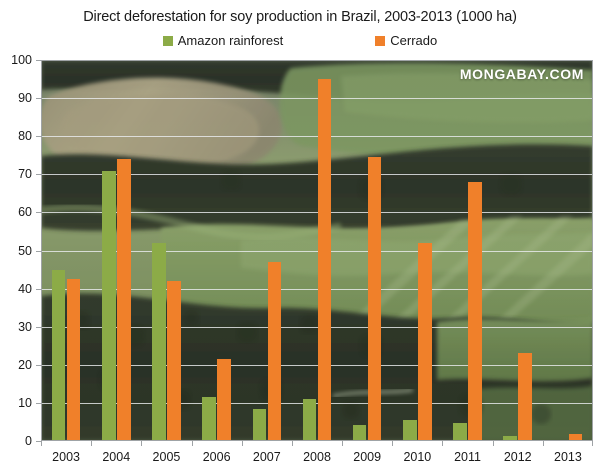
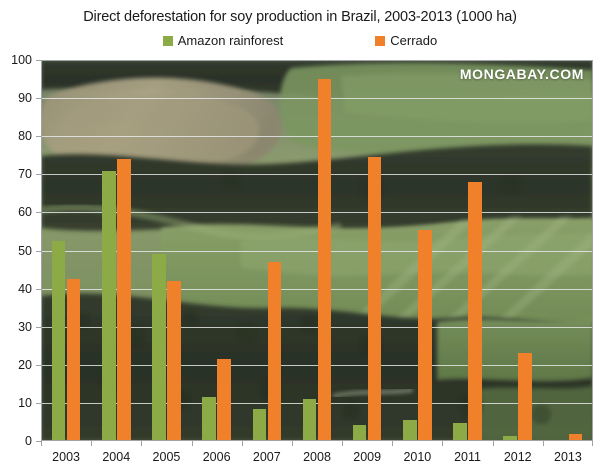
Amazon rainforest/2003: 45 -> 52
Amazon rainforest/2005: 52 -> 49
Cerrado/2010: 52 -> 56
